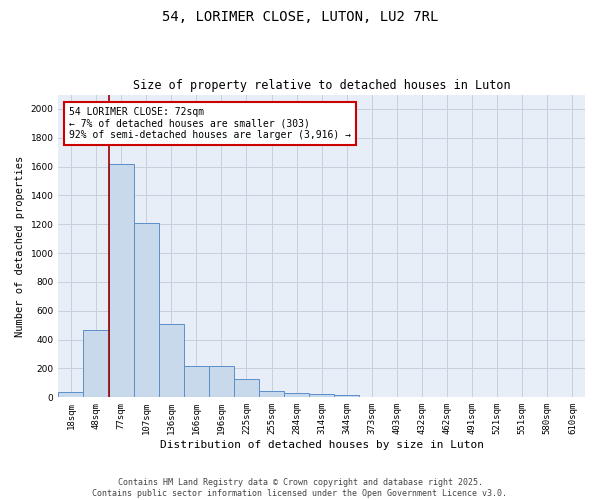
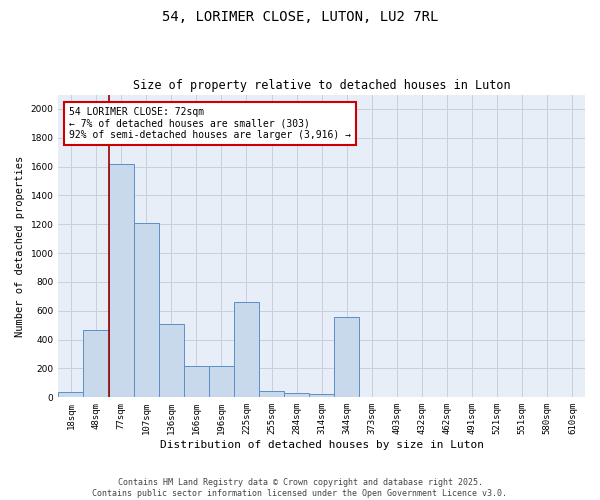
225sqm: 130 -> 660
344sqm: 20 -> 560
